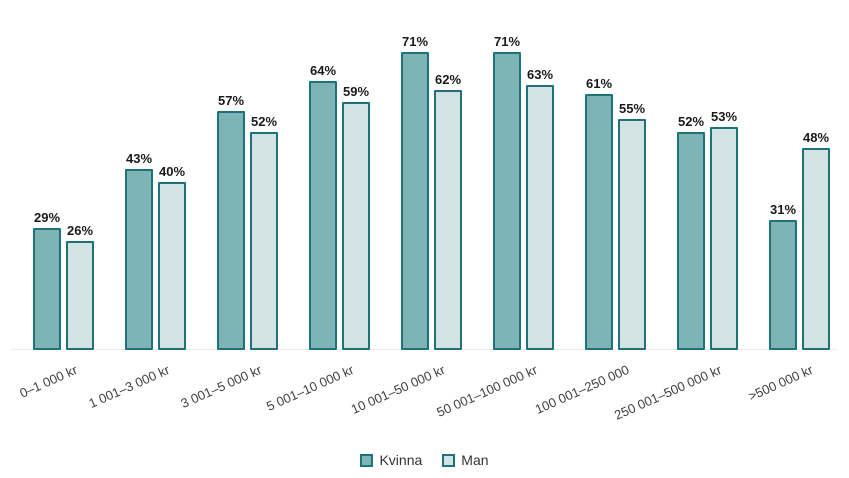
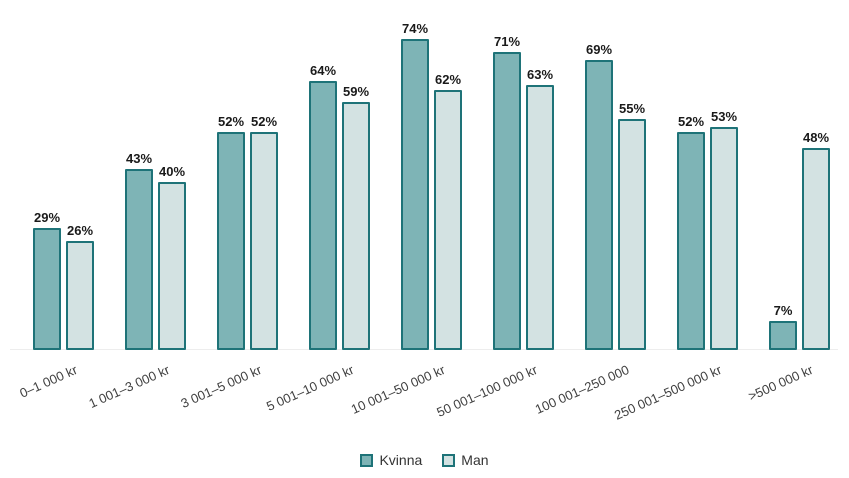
Kvinna/3 001–5 000 kr: 57% -> 52%
Kvinna/10 001–50 000 kr: 71% -> 74%
Kvinna/100 001–250 000: 61% -> 69%
Kvinna/>500 000 kr: 31% -> 7%
